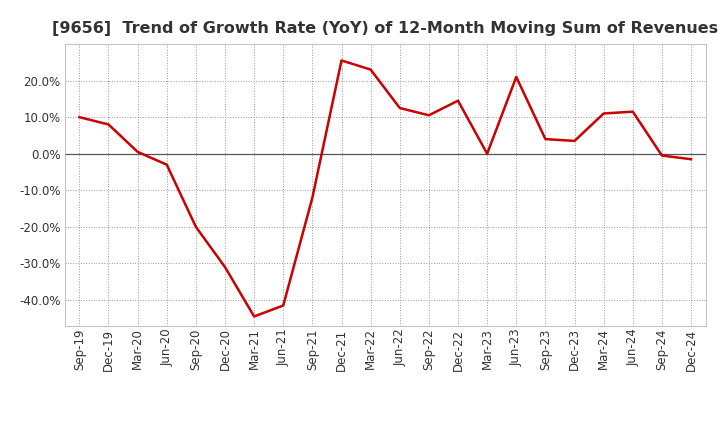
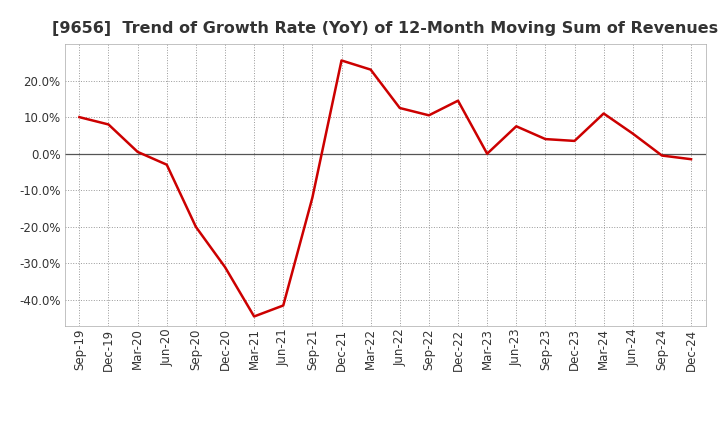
Jun-23: 21.0% -> 7.5%
Jun-24: 11.5% -> 5.5%
